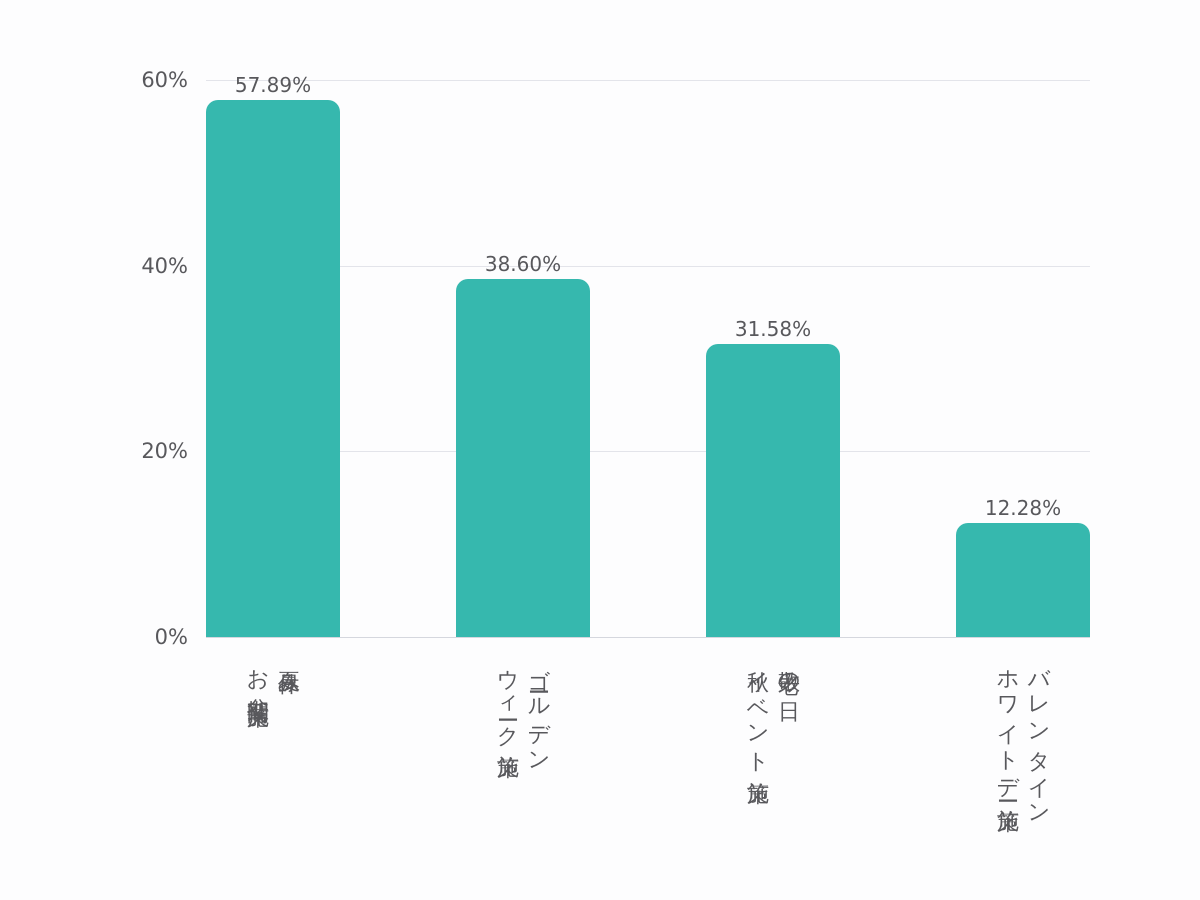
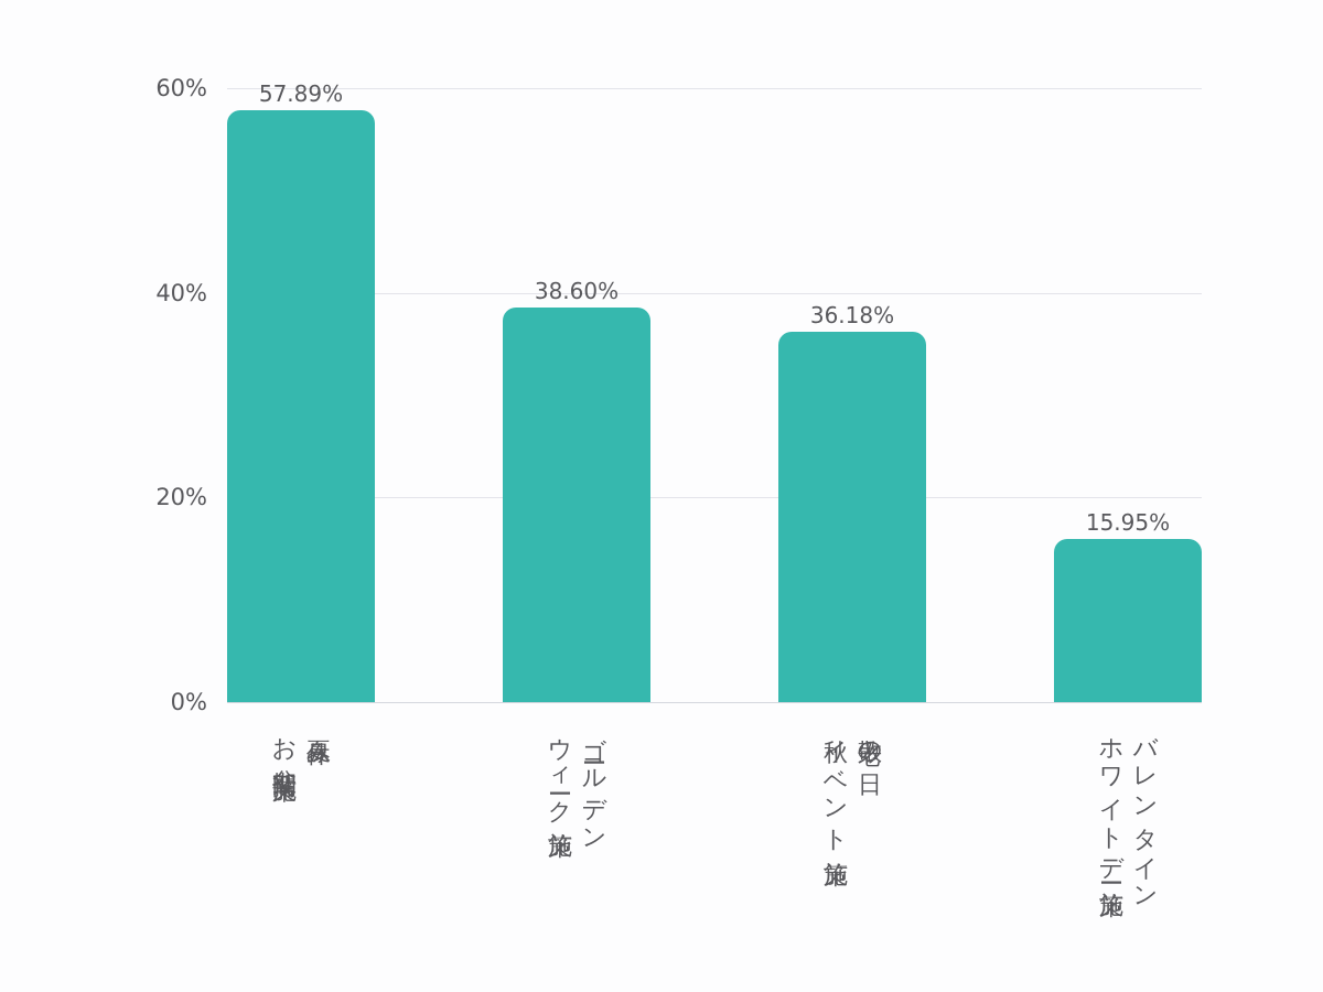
敬老の日 秋イベント施策: 31.58% -> 36.18%
バレンタイン ホワイトデー施策: 12.28% -> 15.95%
